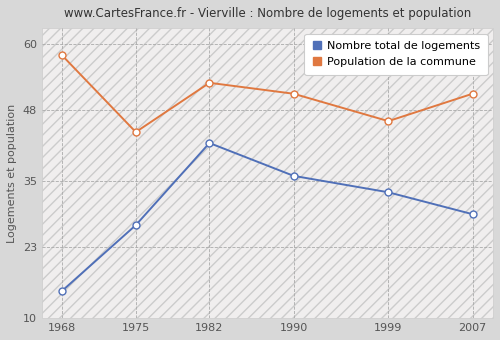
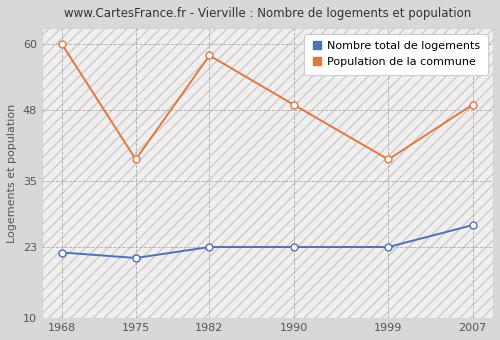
Nombre total de logements/1968: 15 -> 22
Population de la commune/1968: 58 -> 60
Nombre total de logements/1975: 27 -> 21
Population de la commune/1975: 44 -> 39
Nombre total de logements/1982: 42 -> 23
Population de la commune/1982: 53 -> 58
Nombre total de logements/1990: 36 -> 23
Population de la commune/1990: 51 -> 49
Nombre total de logements/1999: 33 -> 23
Population de la commune/1999: 46 -> 39
Nombre total de logements/2007: 29 -> 27
Population de la commune/2007: 51 -> 49
